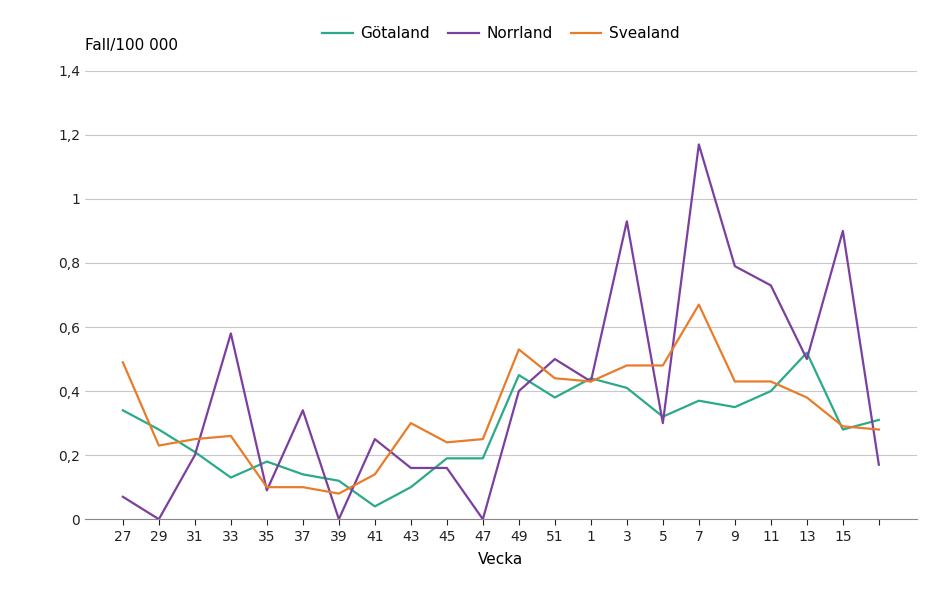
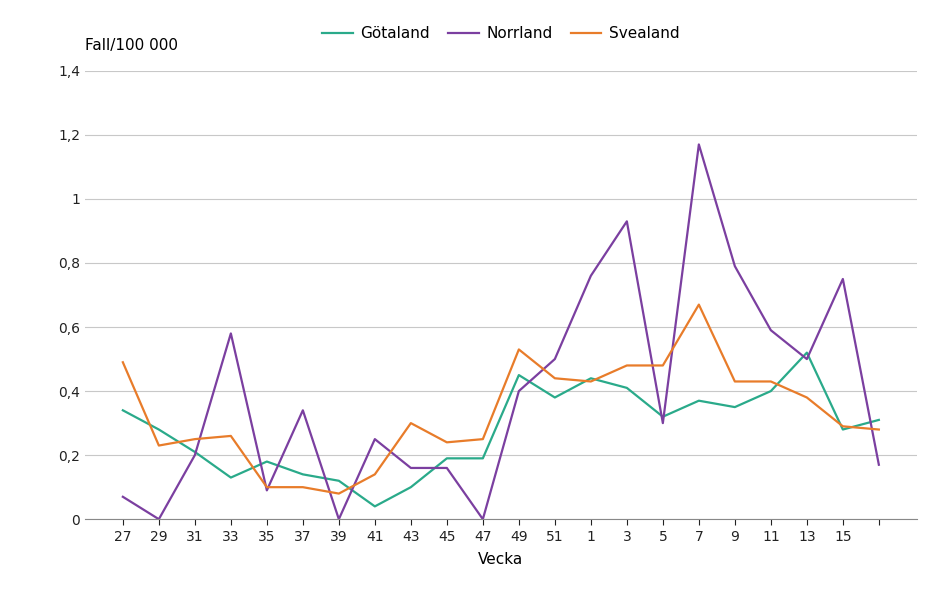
Norrland/1: 0,43 -> 0,76
Norrland/11: 0,73 -> 0,59
Norrland/15: 0,90 -> 0,75
